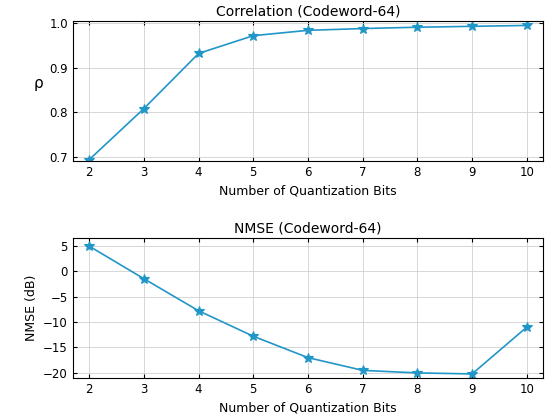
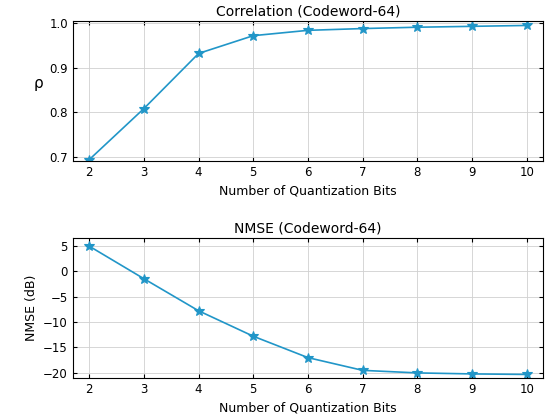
NMSE (Codeword-64)/10: -11.0 -> -20.3
